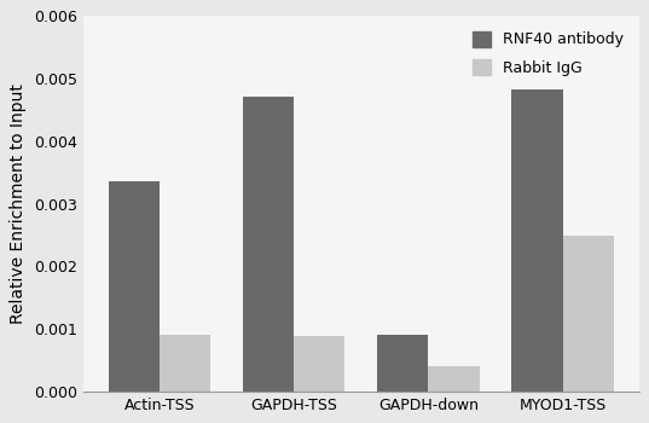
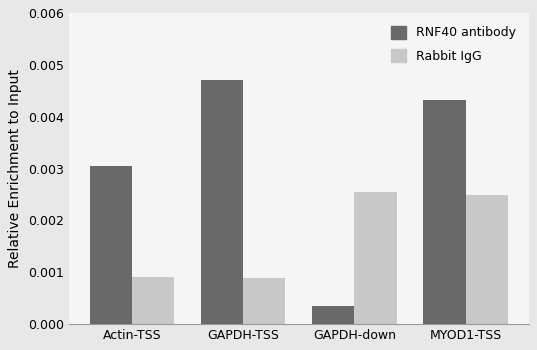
RNF40 antibody/Actin-TSS: 0.00335 -> 0.00304
RNF40 antibody/GAPDH-down: 0.00090 -> 0.00034
Rabbit IgG/GAPDH-down: 0.00040 -> 0.00254
RNF40 antibody/MYOD1-TSS: 0.00482 -> 0.00432
